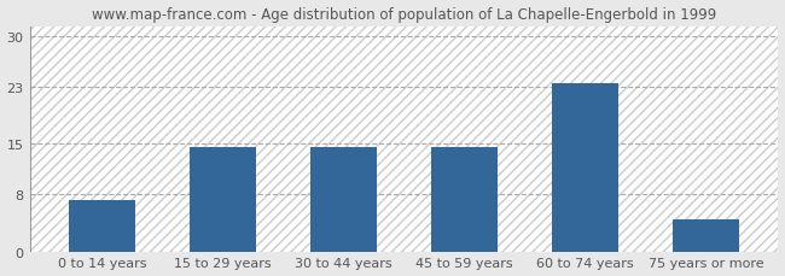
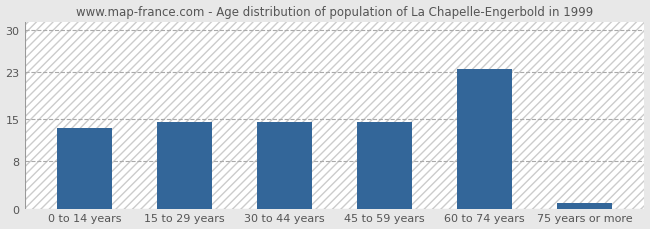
0 to 14 years: 7.2 -> 13.5
75 years or more: 4.4 -> 1.0
